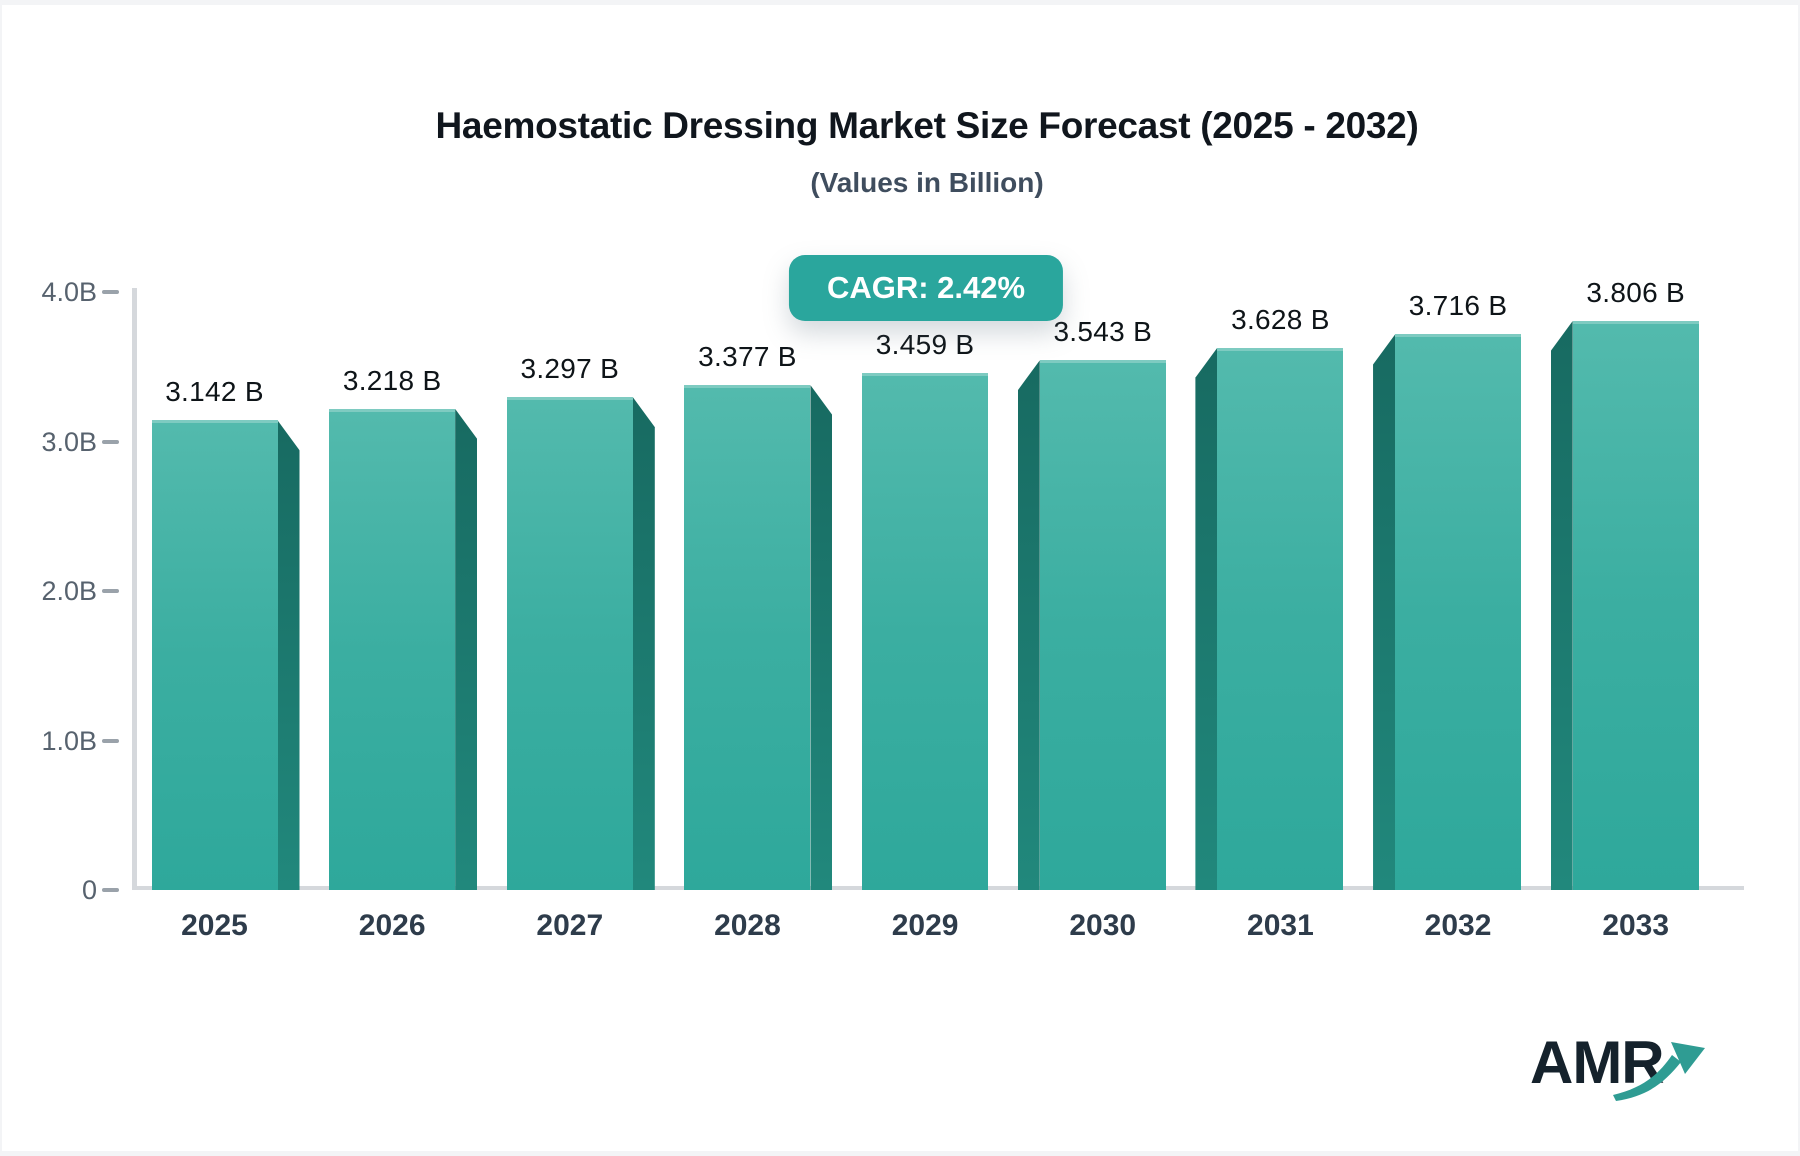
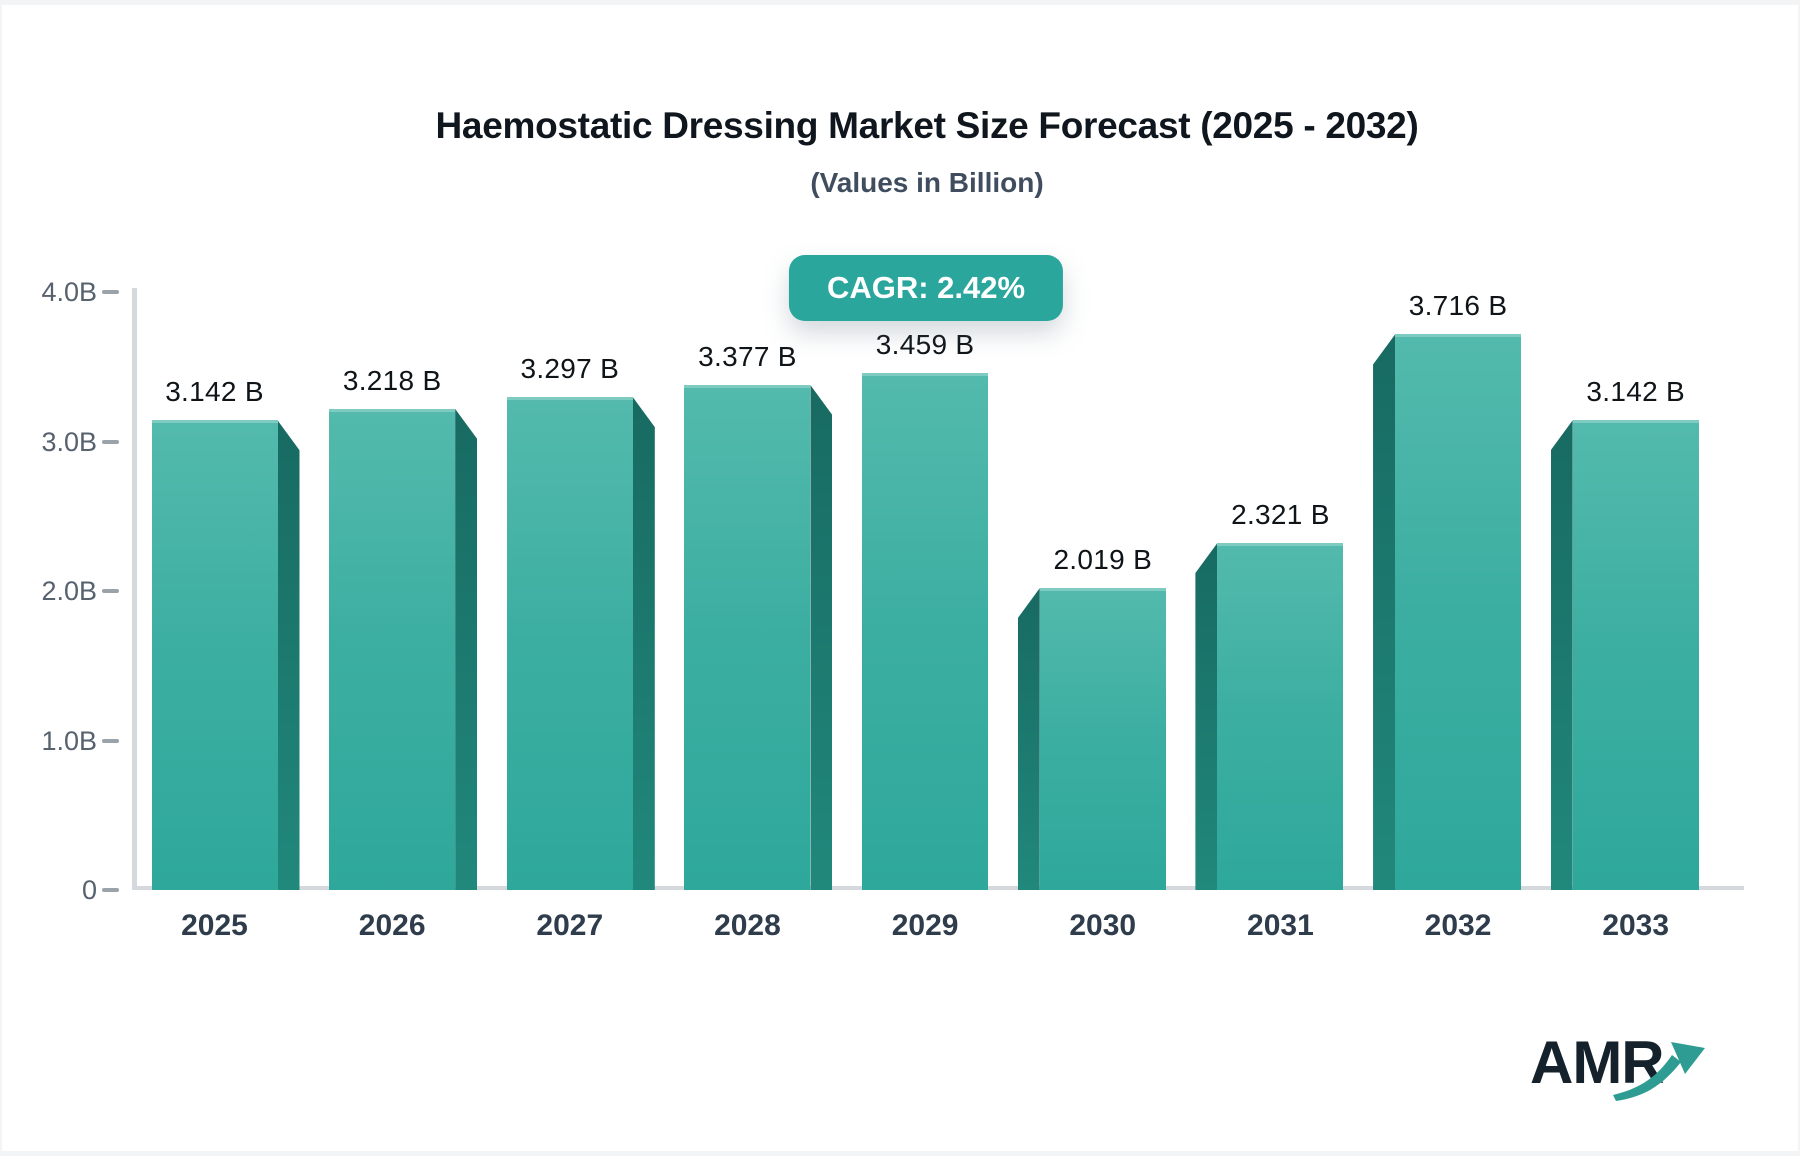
2030: 3.543 -> 2.019
2031: 3.628 -> 2.321
2033: 3.806 -> 3.142
